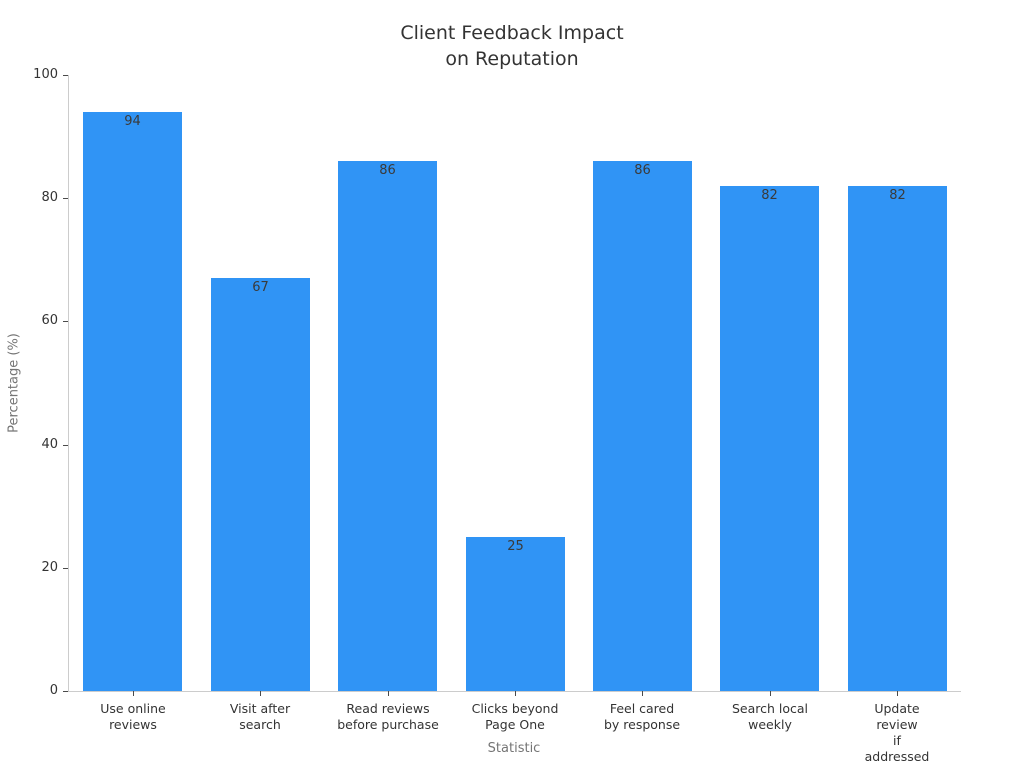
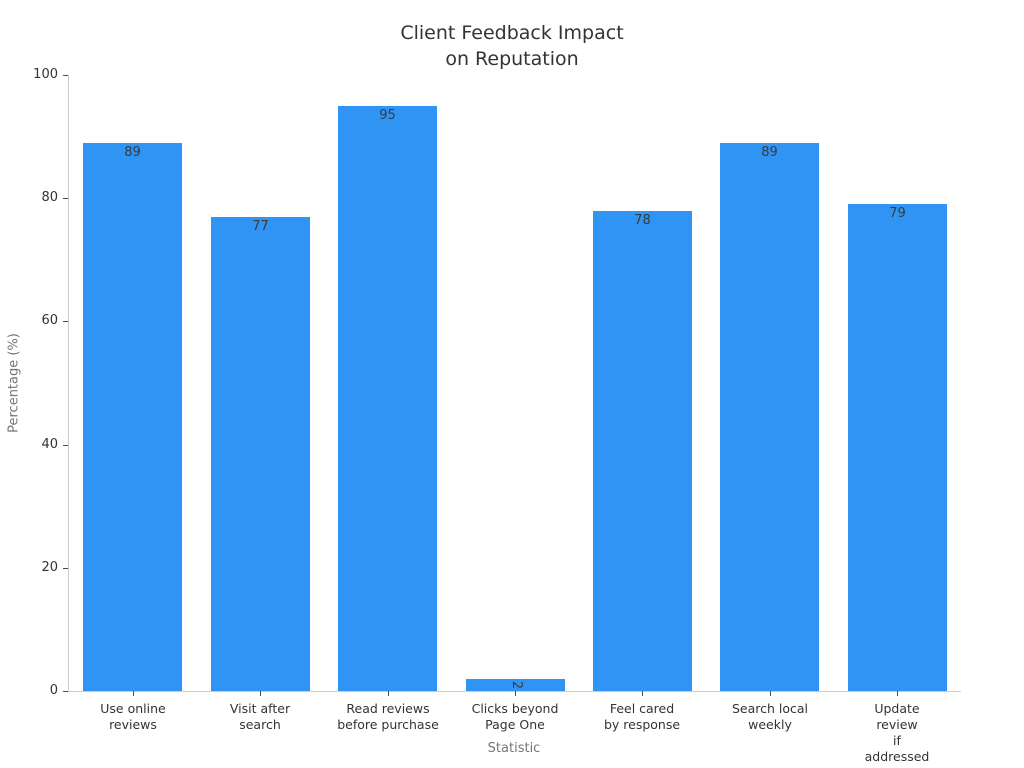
Use online reviews: 94 -> 89
Visit after search: 67 -> 77
Read reviews before purchase: 86 -> 95
Clicks beyond Page One: 25 -> 2
Feel cared by response: 86 -> 78
Search local weekly: 82 -> 89
Update review if addressed: 82 -> 79
